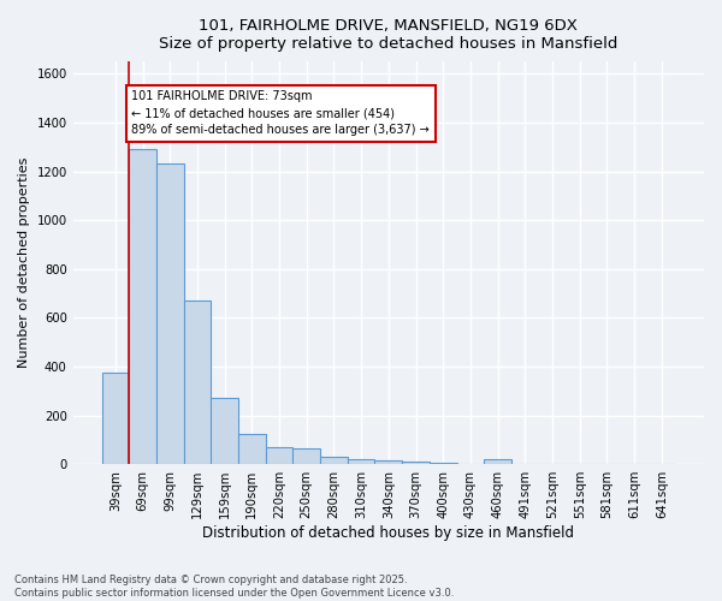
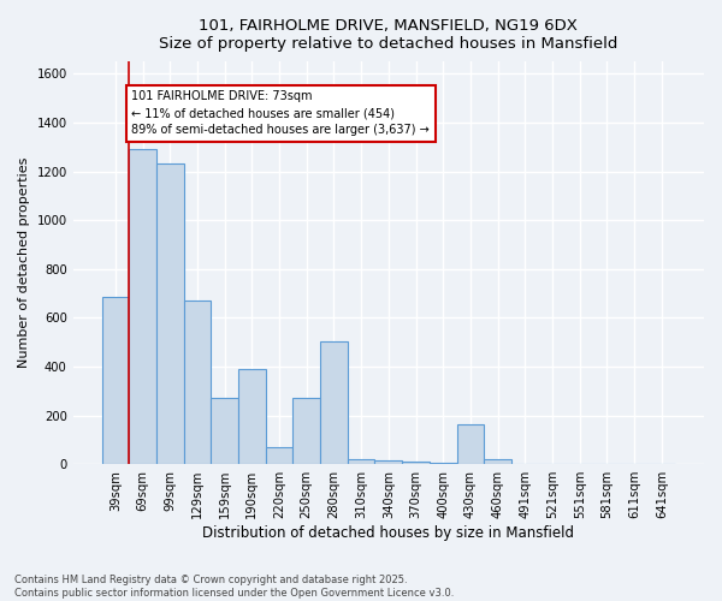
39sqm: 375 -> 685
190sqm: 125 -> 390
250sqm: 65 -> 270
280sqm: 30 -> 505
430sqm: 3 -> 165
